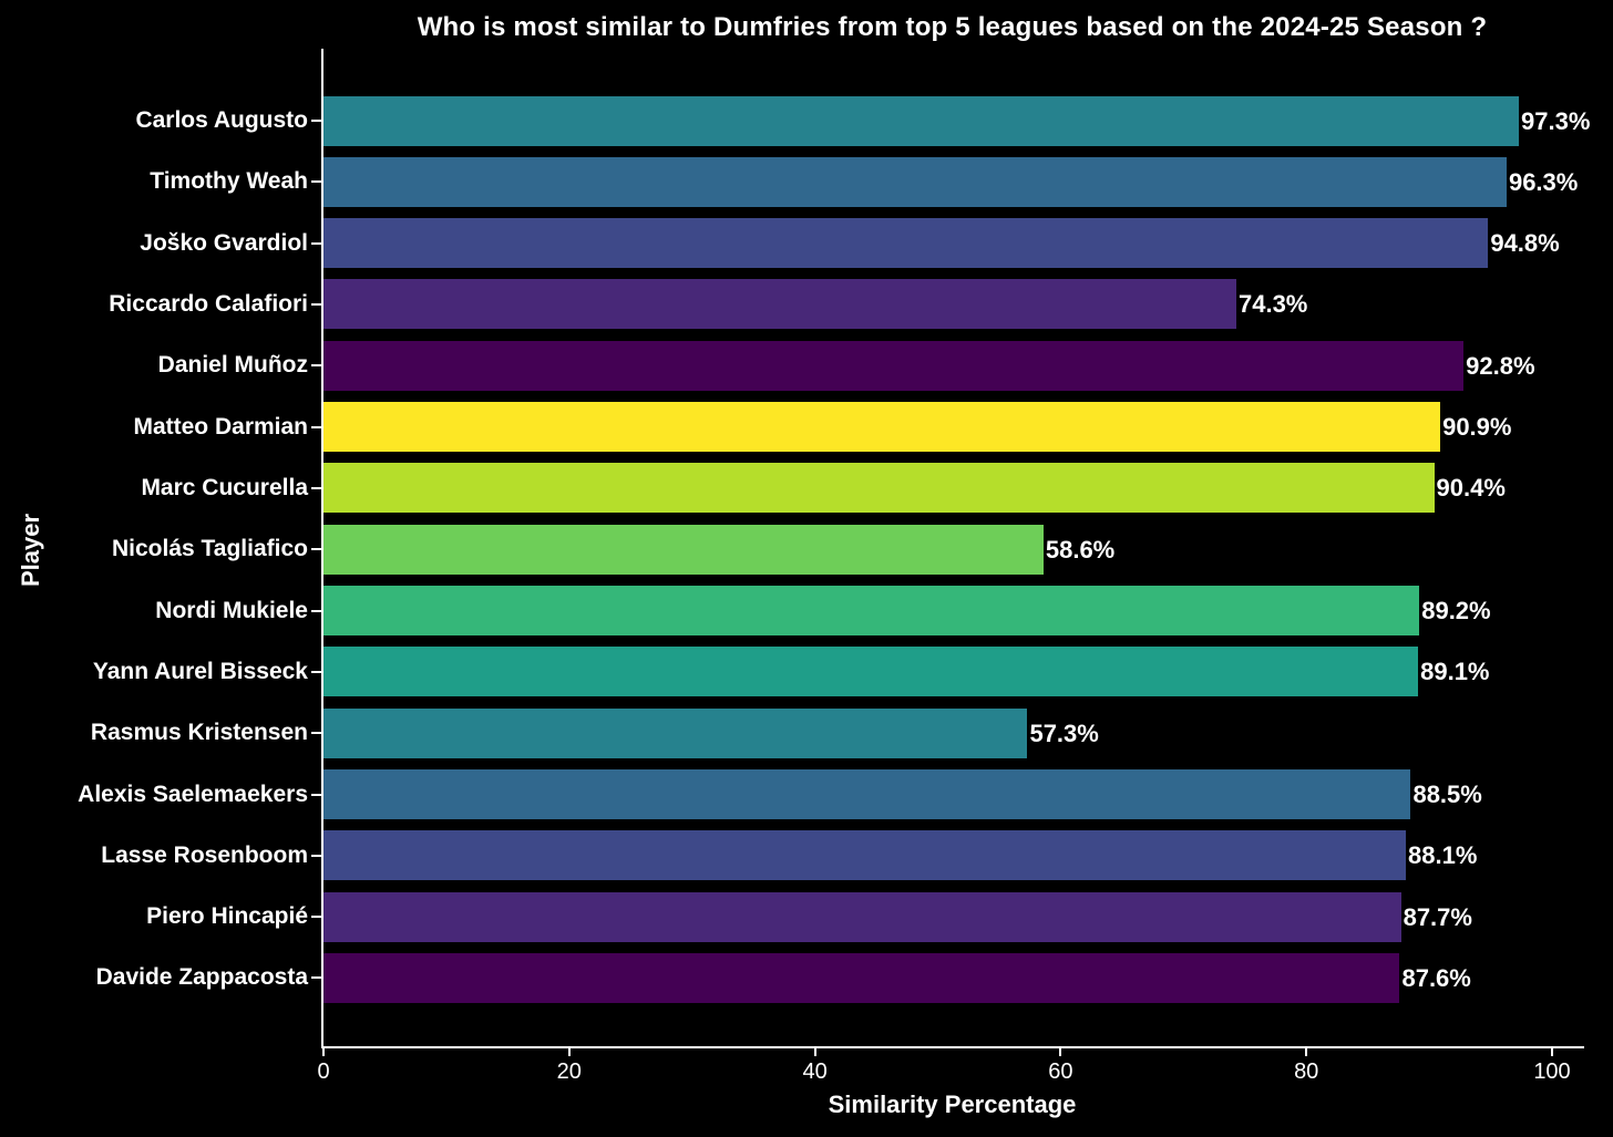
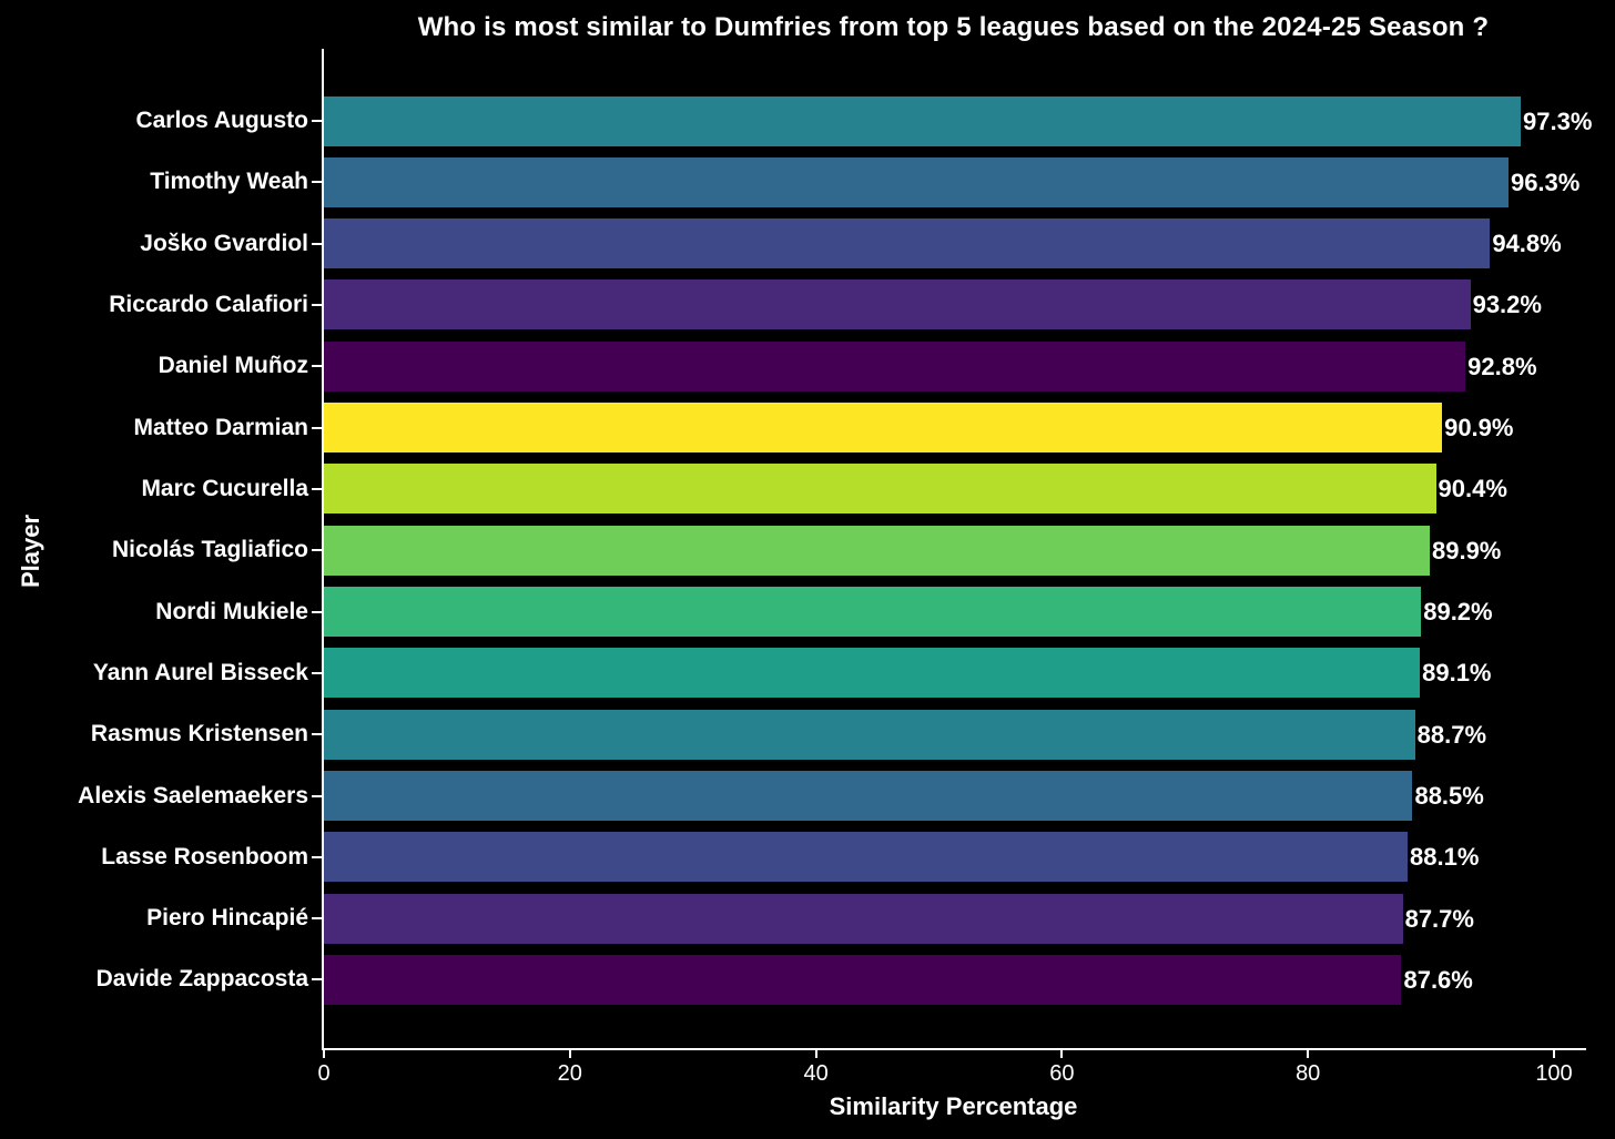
Riccardo Calafiori: 74.3% -> 93.2%
Nicolás Tagliafico: 58.6% -> 89.9%
Rasmus Kristensen: 57.3% -> 88.7%
